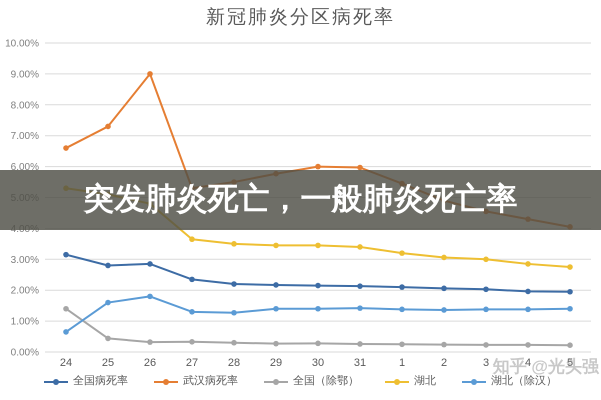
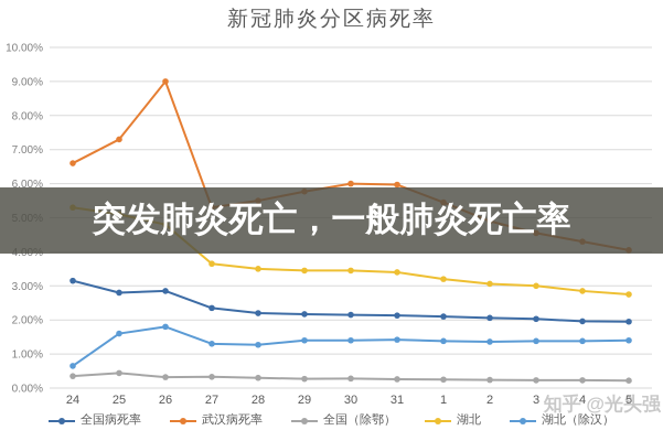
全国（除鄂）/24: 1.4% -> 0.3%
